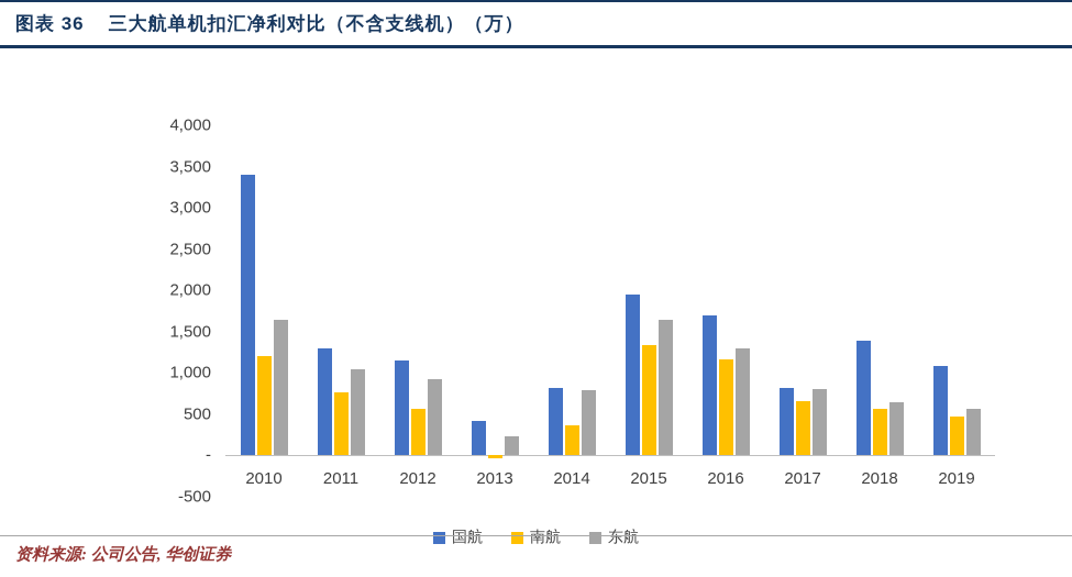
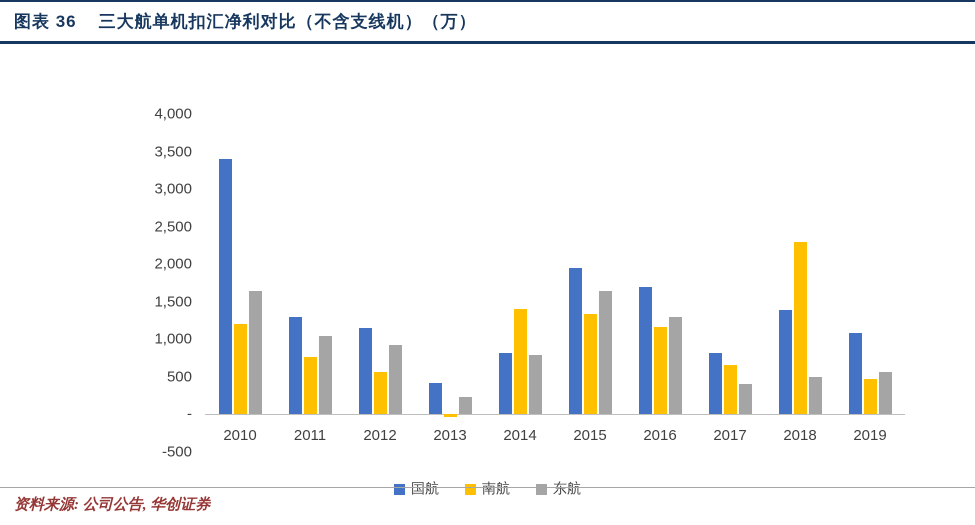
南航/2014: 400 -> 1400
东航/2017: 800 -> 400
南航/2018: 600 -> 2300
东航/2018: 600 -> 500
